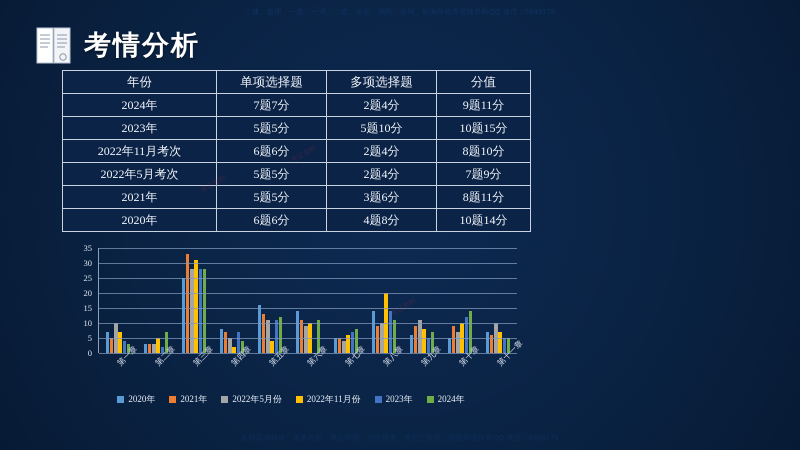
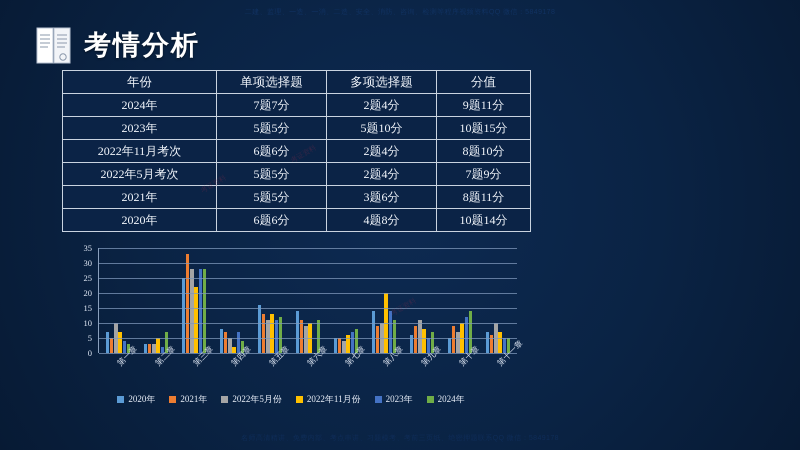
2022年11月份/第三章: 31 -> 22
2022年11月份/第五章: 4 -> 13
